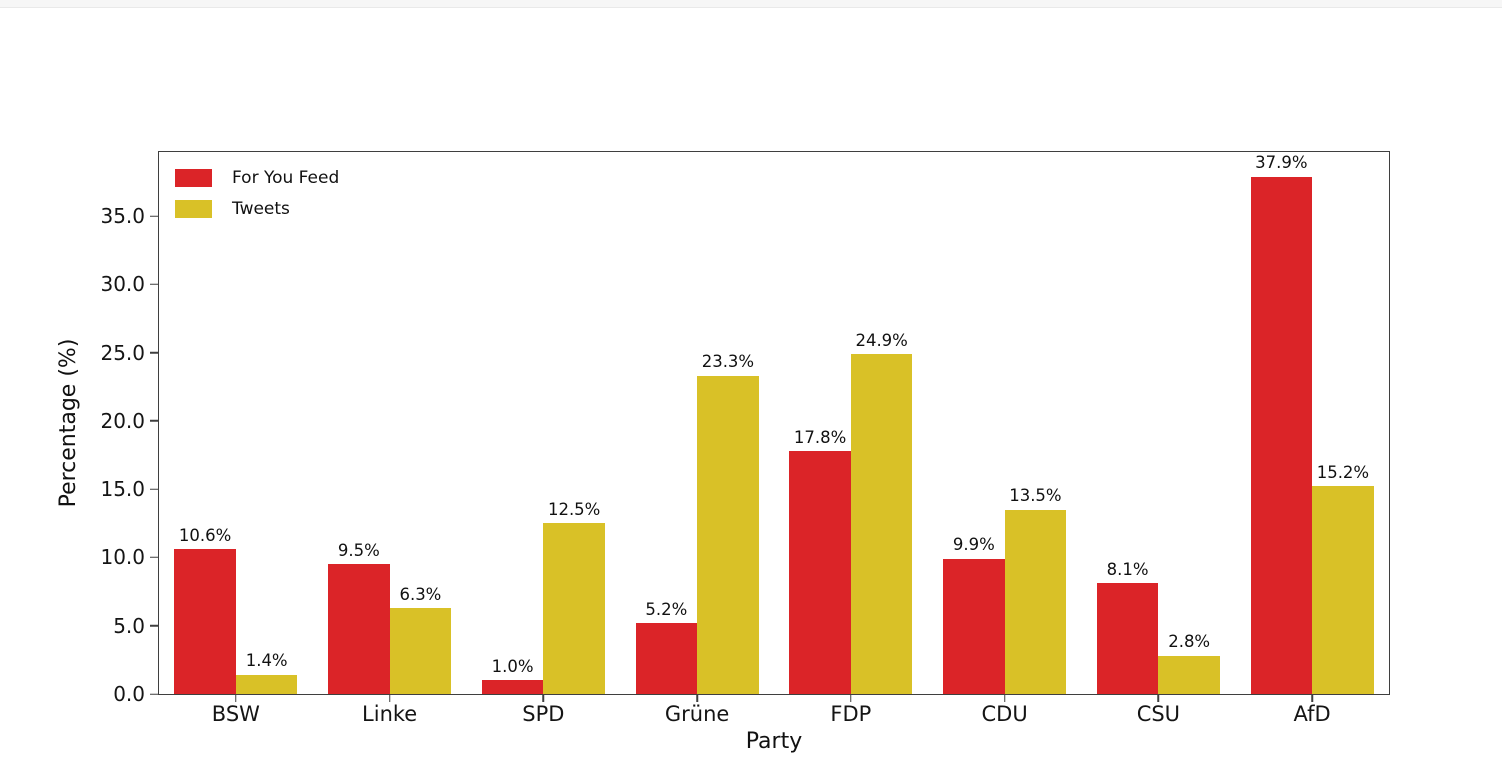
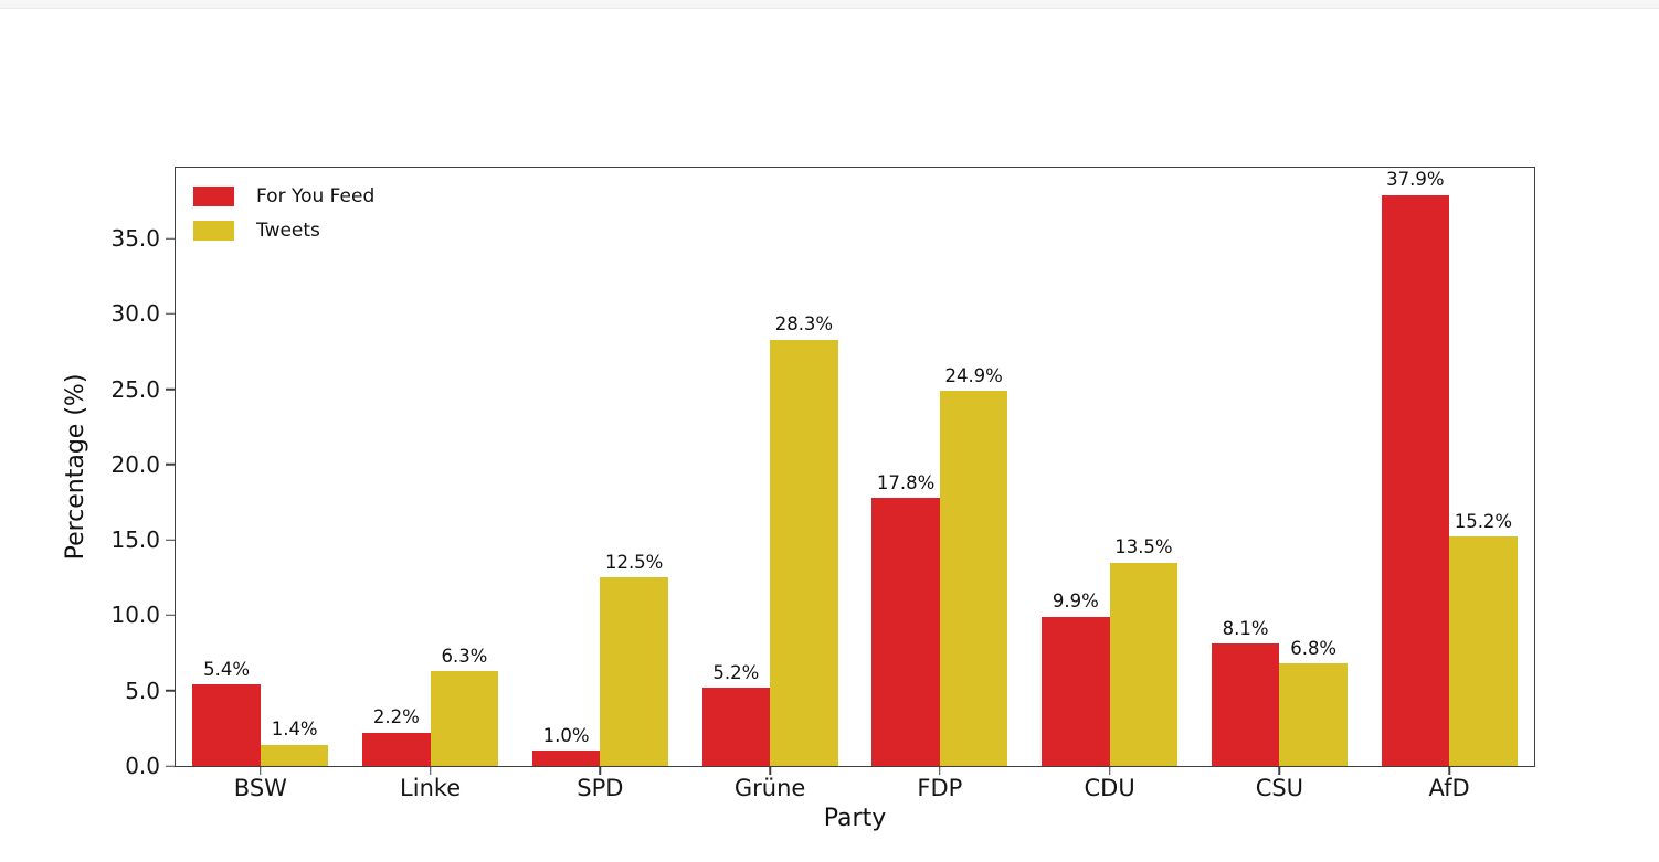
For You Feed/BSW: 10.6% -> 5.4%
For You Feed/Linke: 9.5% -> 2.2%
Tweets/Grüne: 23.3% -> 28.3%
Tweets/CSU: 2.8% -> 6.8%
